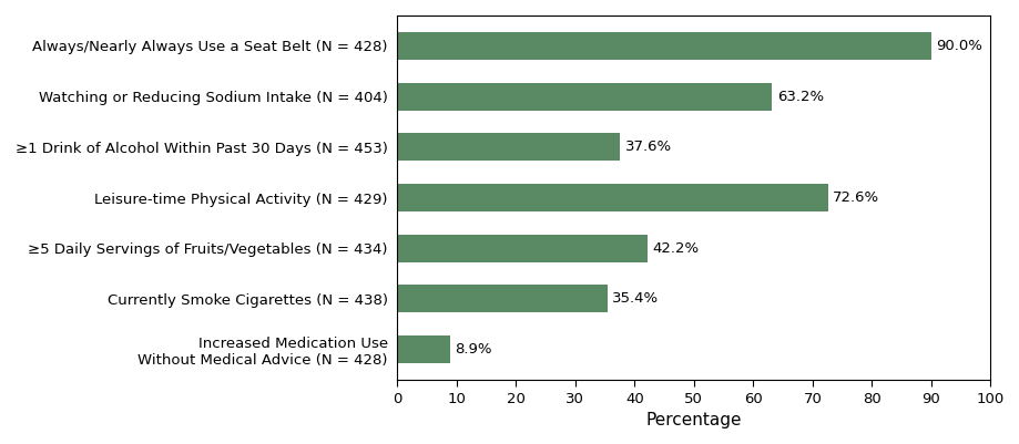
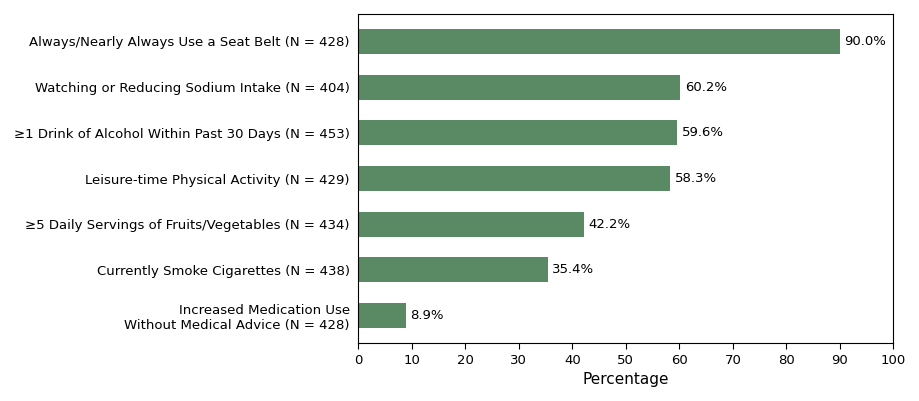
Watching or Reducing Sodium Intake (N = 404): 63.2% -> 60.2%
≥1 Drink of Alcohol Within Past 30 Days (N = 453): 37.6% -> 59.6%
Leisure-time Physical Activity (N = 429): 72.6% -> 58.3%
